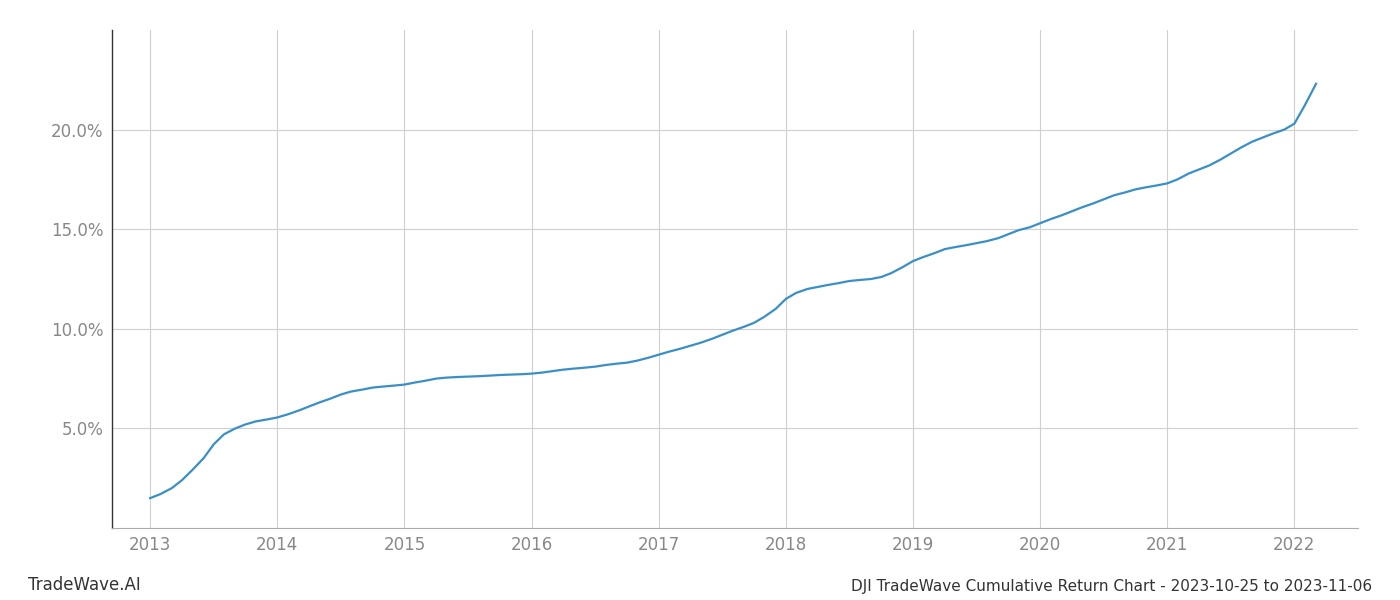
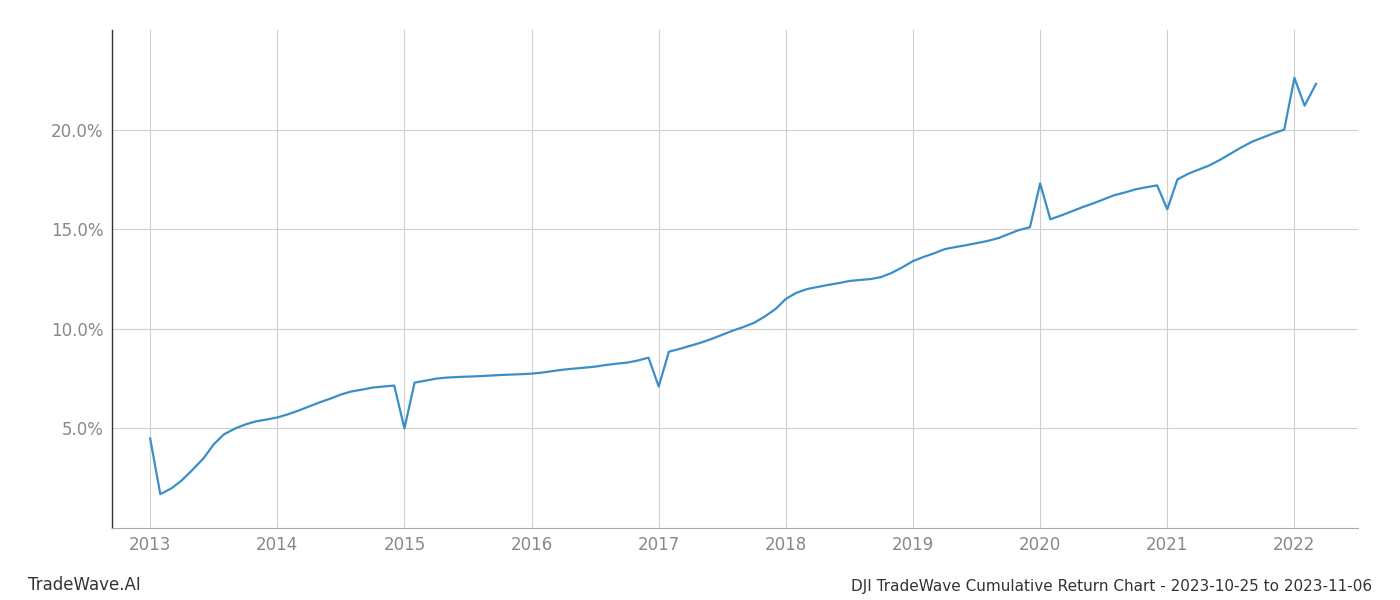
2013: 1.5% -> 4.5%
2015: 7.2% -> 5.0%
2017: 8.7% -> 7.1%
2020: 15.3% -> 17.3%
2021: 17.3% -> 16.0%
2022: 20.3% -> 22.6%
